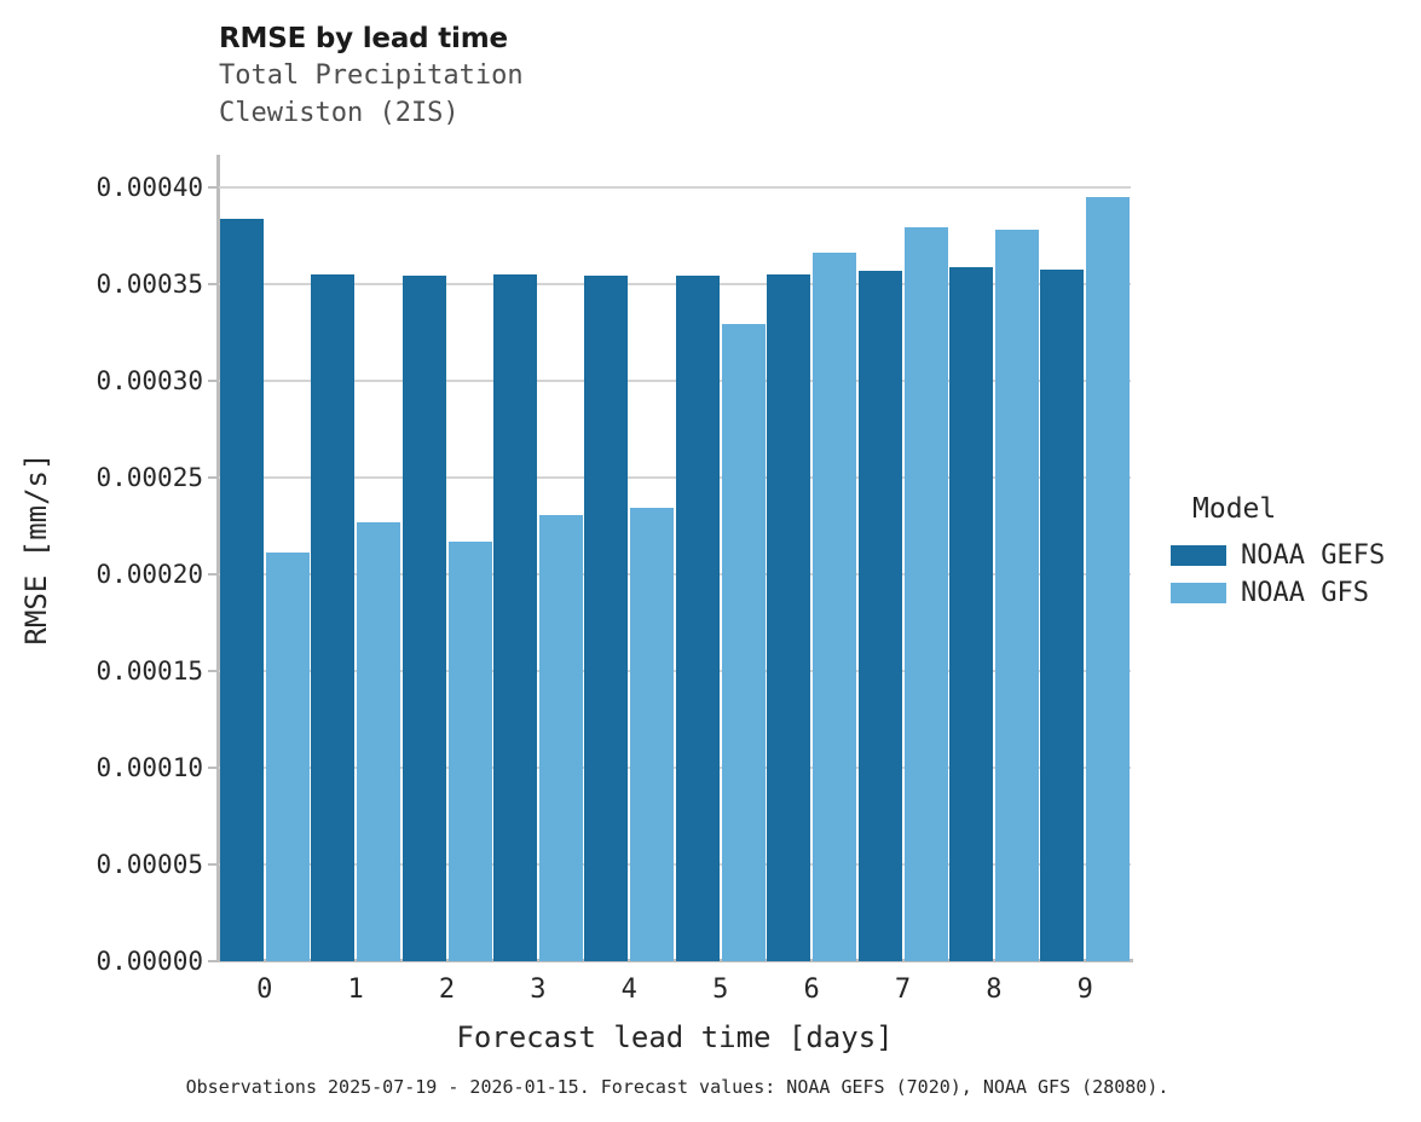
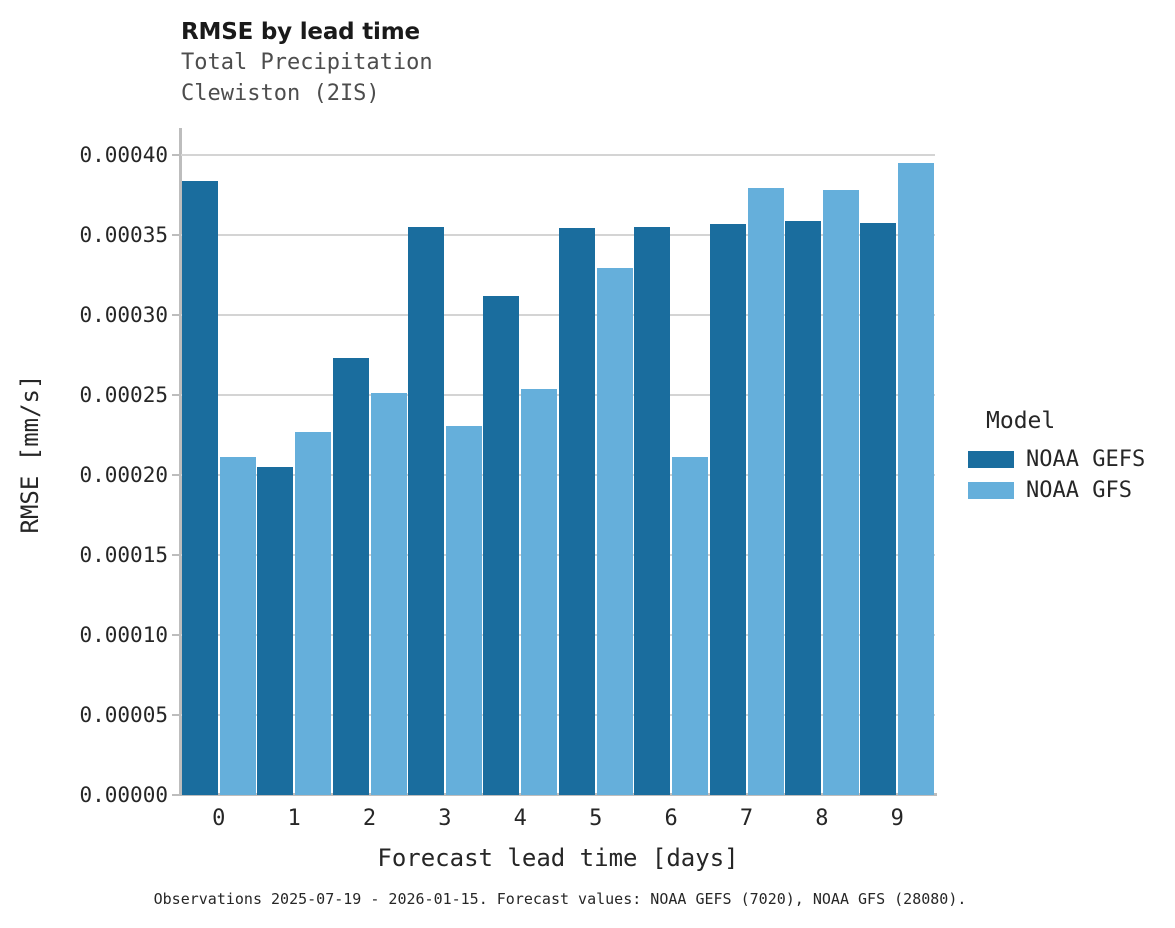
NOAA GEFS/1: 0.000355 -> 0.000205
NOAA GEFS/2: 0.000354 -> 0.000273
NOAA GFS/2: 0.000217 -> 0.000251
NOAA GEFS/4: 0.000354 -> 0.000312
NOAA GFS/4: 0.000234 -> 0.000254
NOAA GFS/6: 0.000366 -> 0.000211
